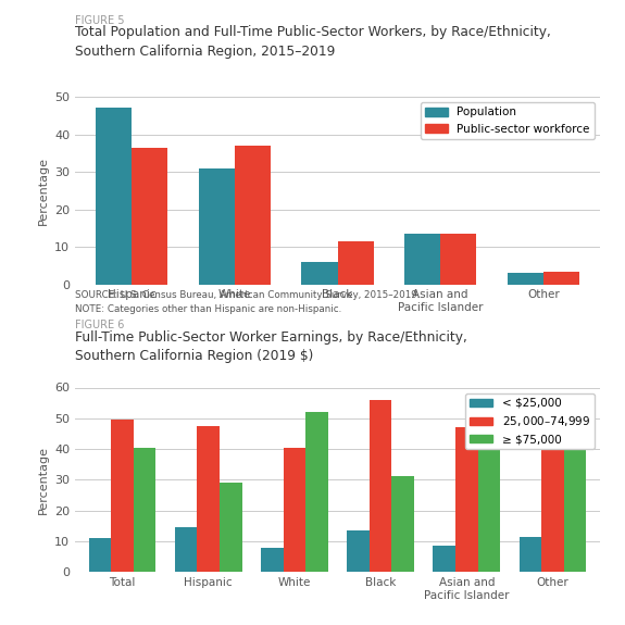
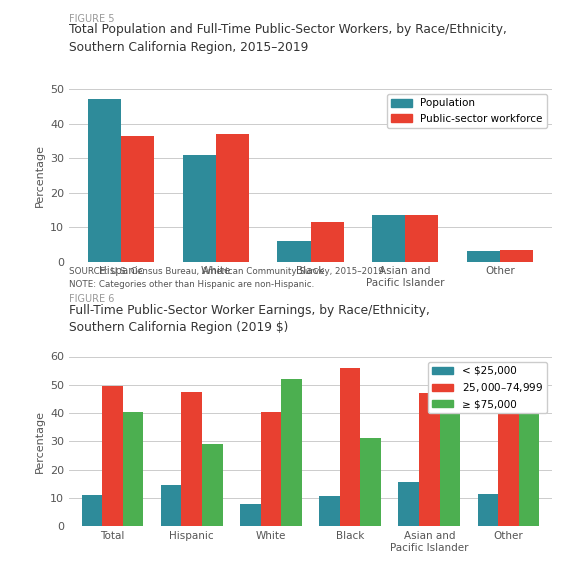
< $25,000/Black: 13.5 -> 10.5
< $25,000/Asian and Pacific Islander: 8.5 -> 15.5
